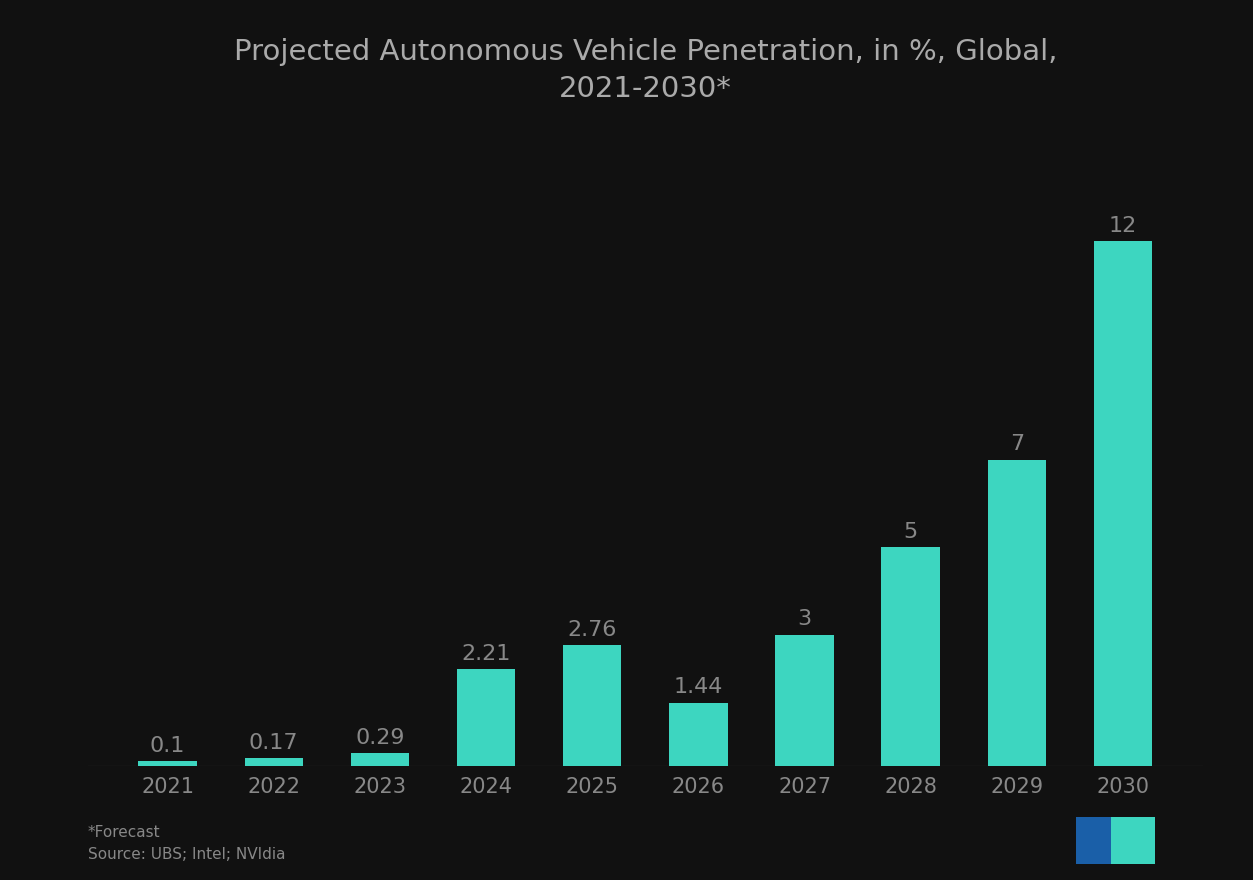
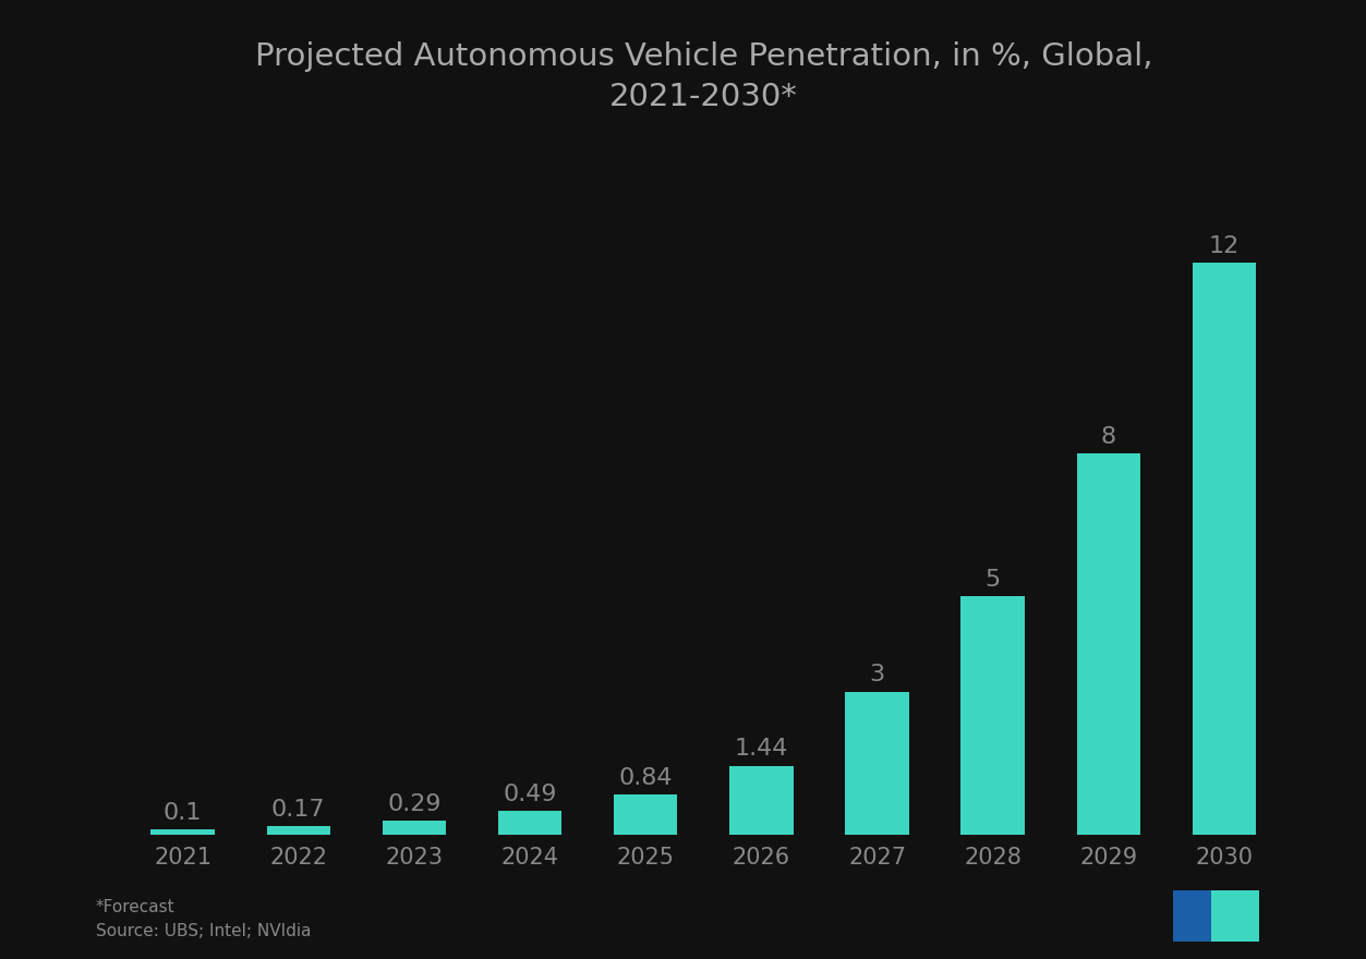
2024: 2.21 -> 0.49
2025: 2.76 -> 0.84
2029: 7 -> 8
